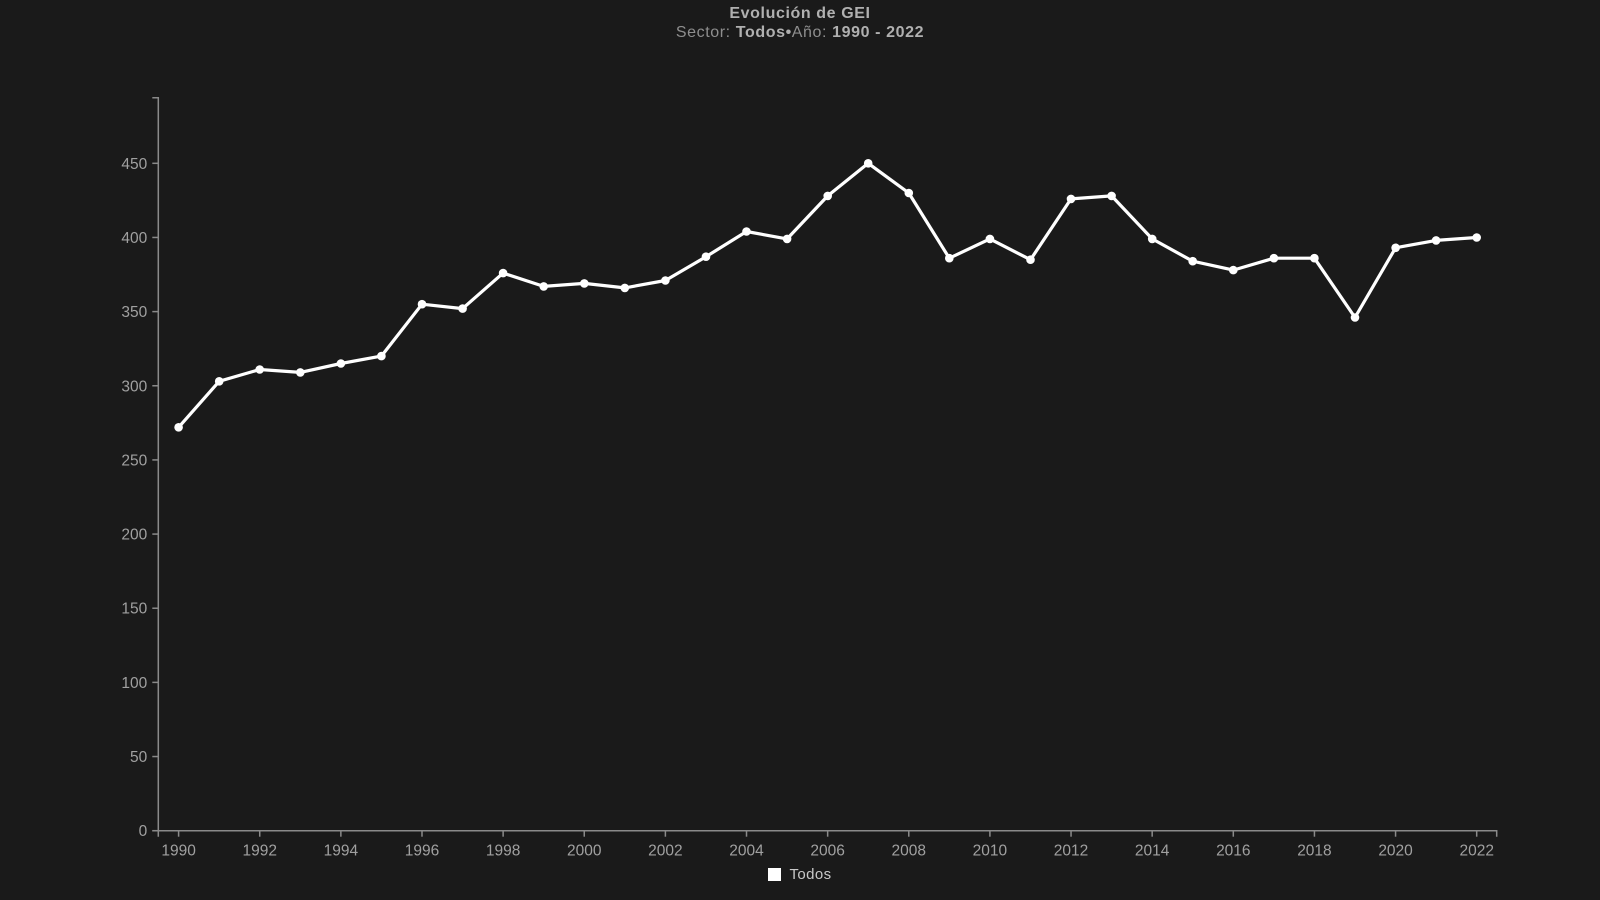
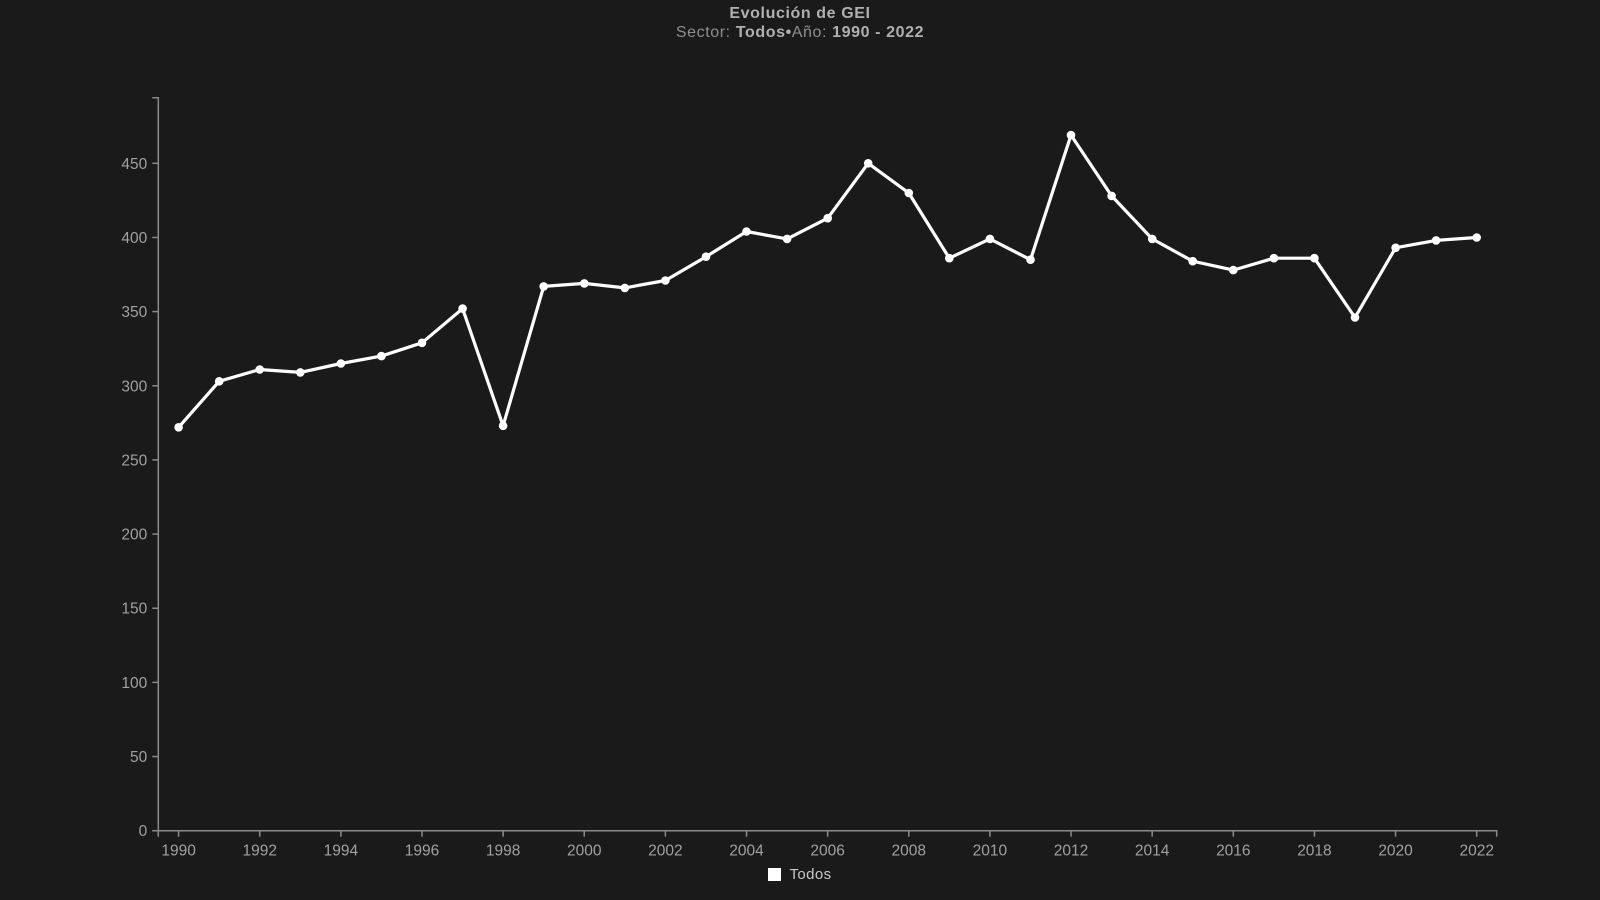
1996: 355 -> 329
1998: 376 -> 273
2006: 428 -> 413
2012: 426 -> 469
